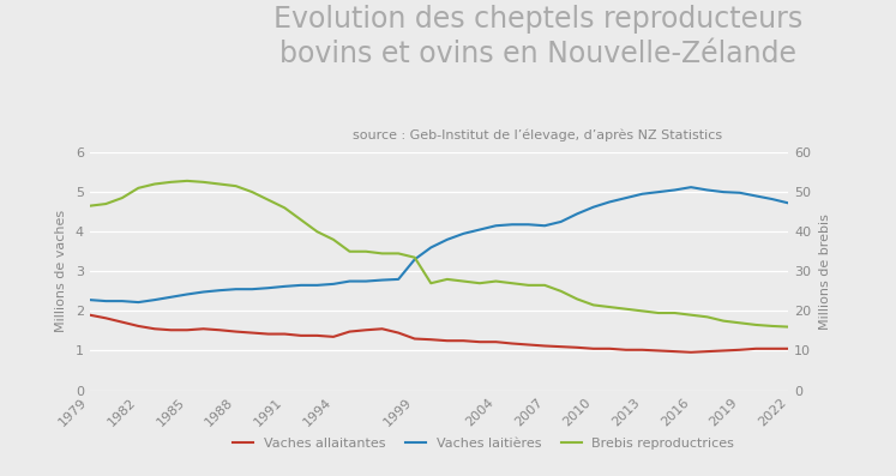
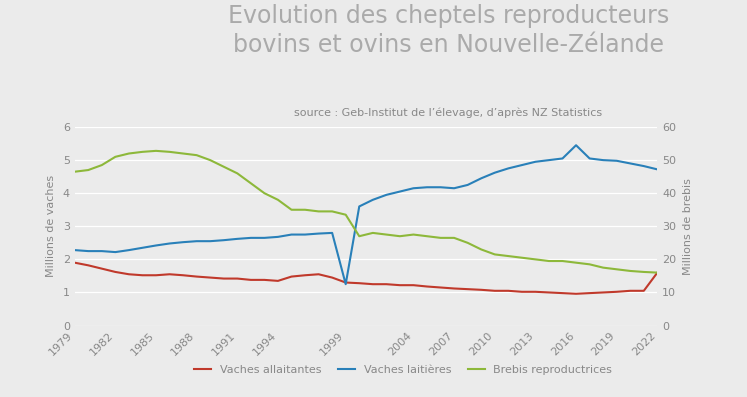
Vaches laitières/1999: 3.30 -> 1.25
Vaches laitières/2016: 5.12 -> 5.45
Vaches allaitantes/2022: 1.05 -> 1.60
